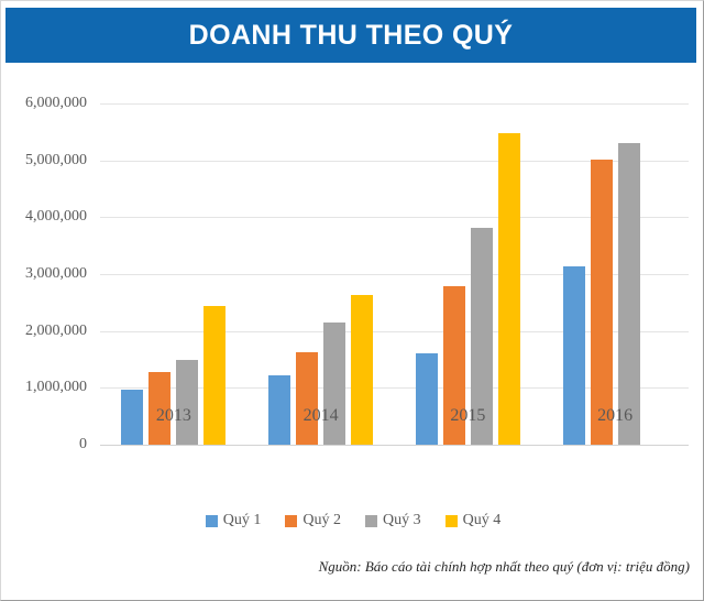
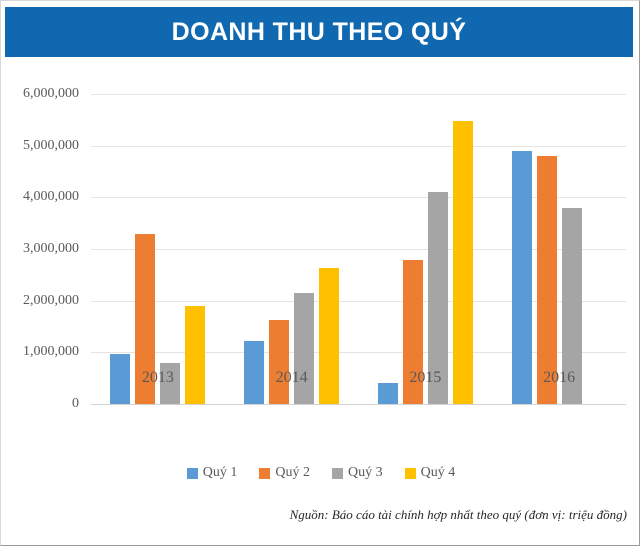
Quý 2/2013: 1300000 -> 3300000
Quý 3/2013: 1500000 -> 800000
Quý 4/2013: 2400000 -> 1900000
Quý 1/2015: 1600000 -> 400000
Quý 3/2015: 3800000 -> 4100000
Quý 1/2016: 3100000 -> 4900000
Quý 2/2016: 5000000 -> 4800000
Quý 3/2016: 5300000 -> 3800000
